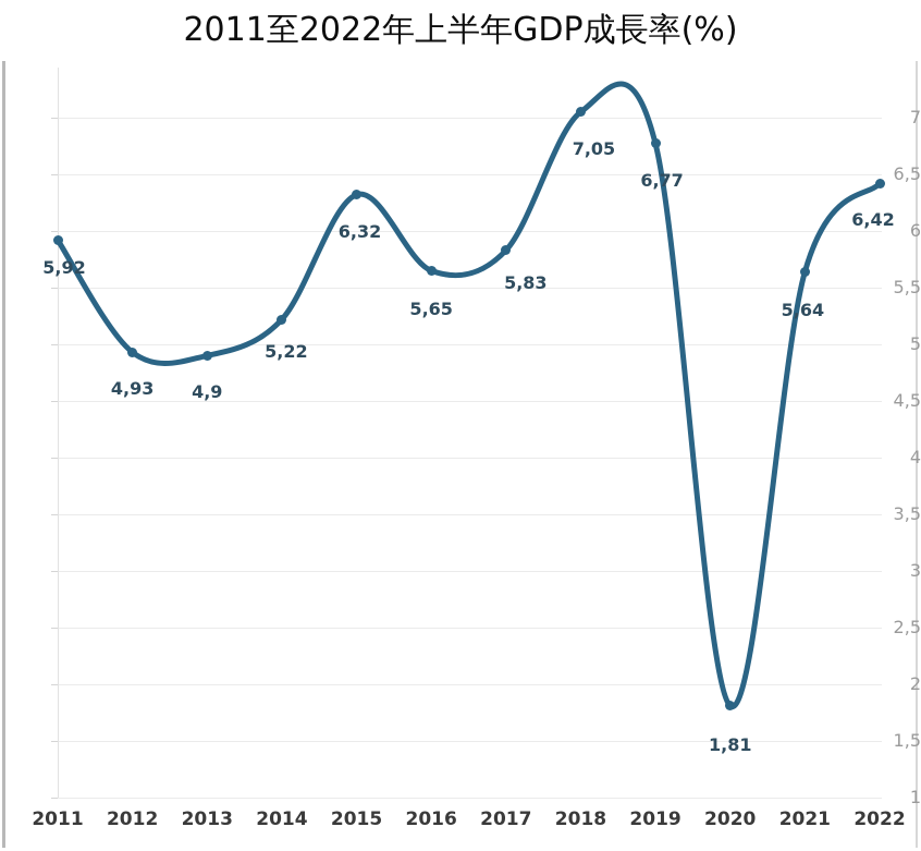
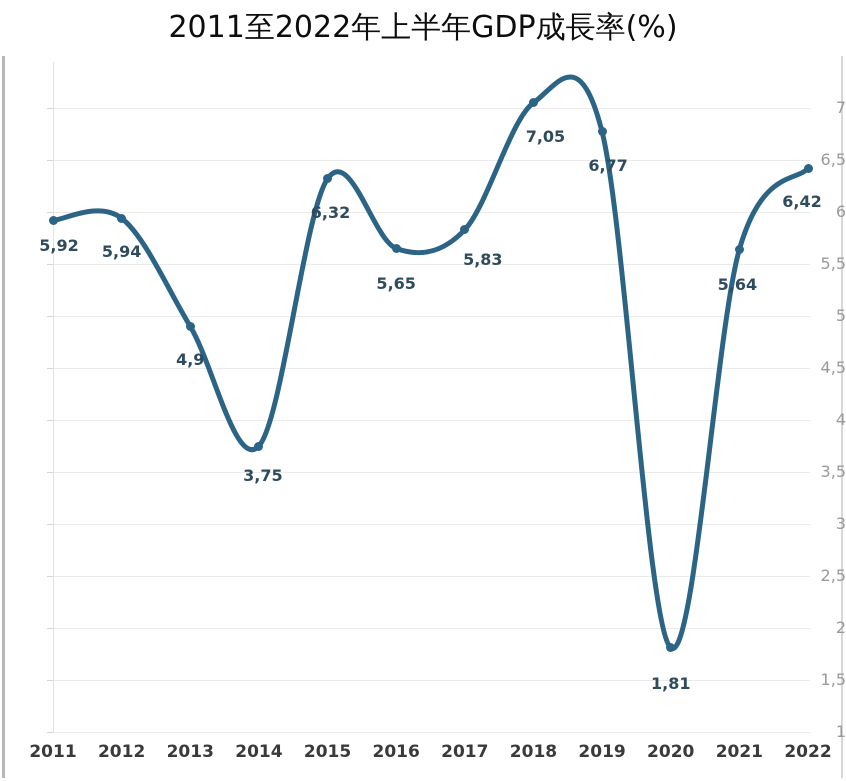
2012: 4,93 -> 5,94
2014: 5,22 -> 3,75
